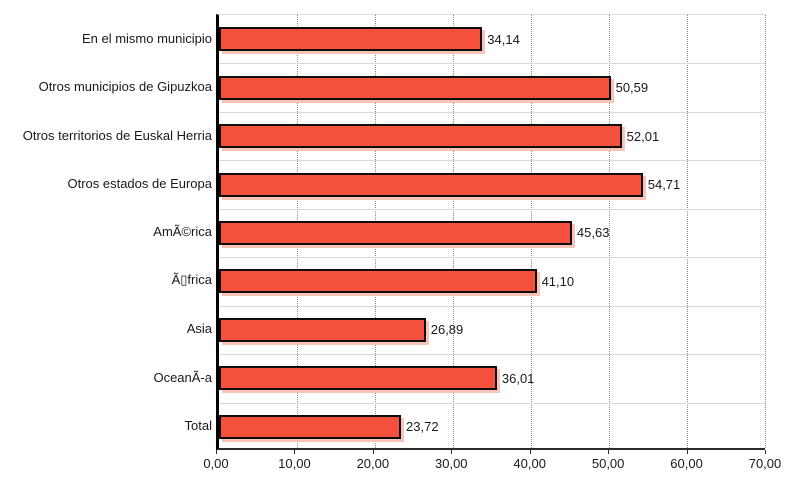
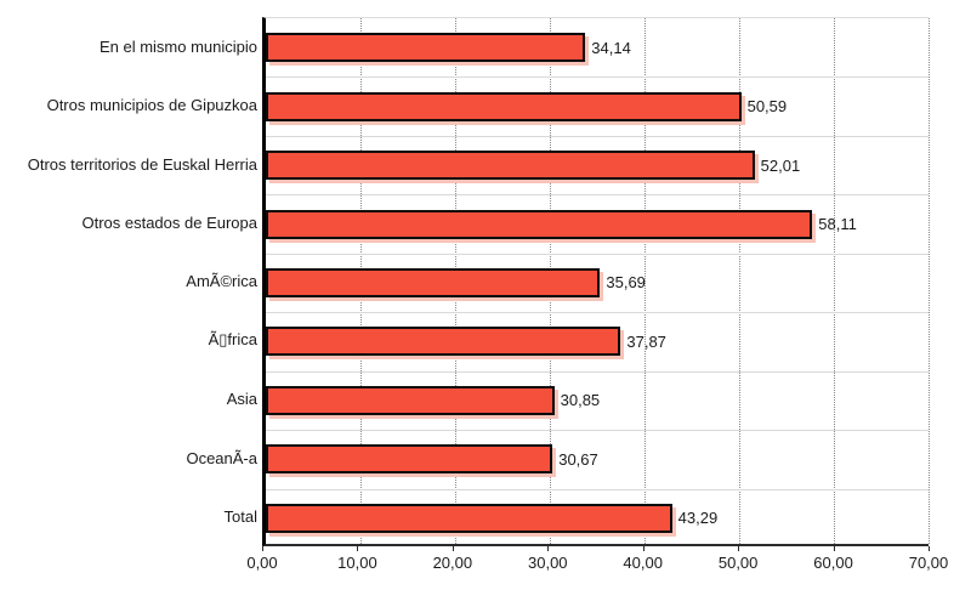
Otros estados de Europa: 54,71 -> 58,11
AmÃ©rica: 45,63 -> 35,69
Ã▯frica: 41,10 -> 37,87
Asia: 26,89 -> 30,85
OceanÃ-a: 36,01 -> 30,67
Total: 23,72 -> 43,29
